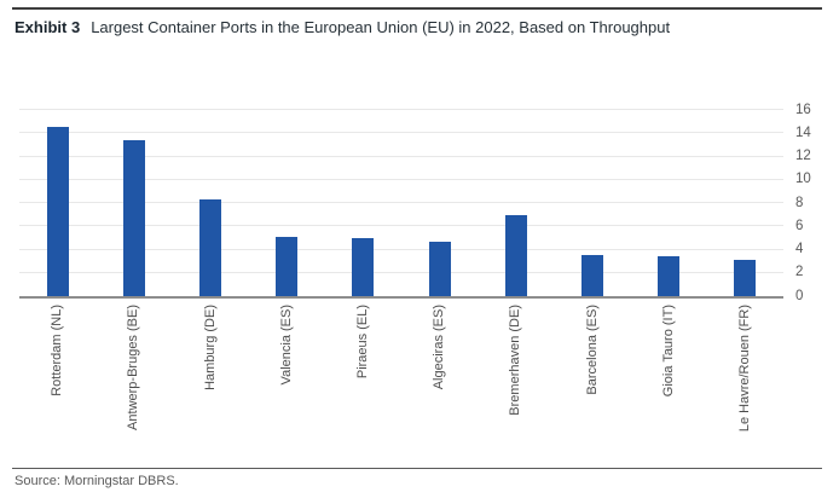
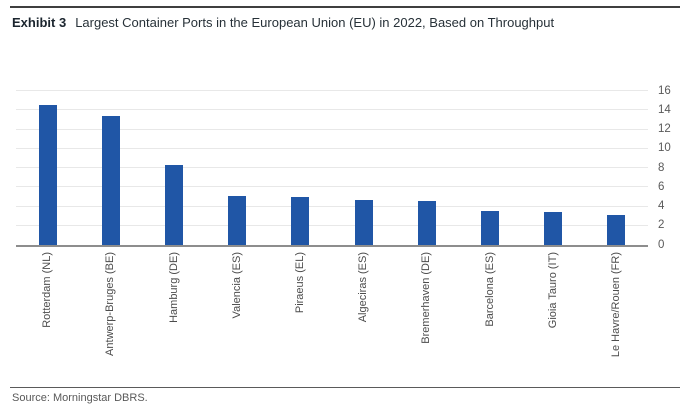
Bremerhaven (DE): 7 -> 5
